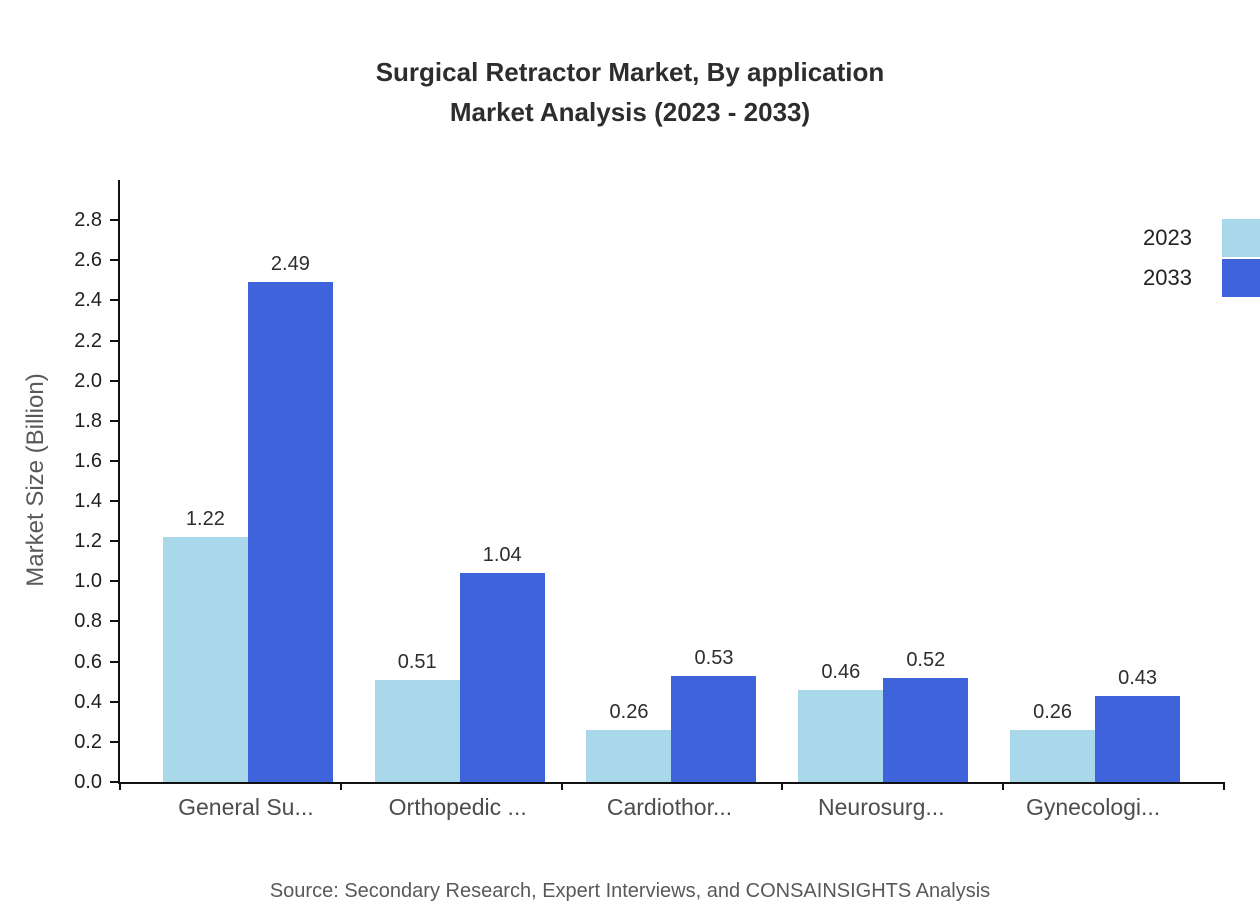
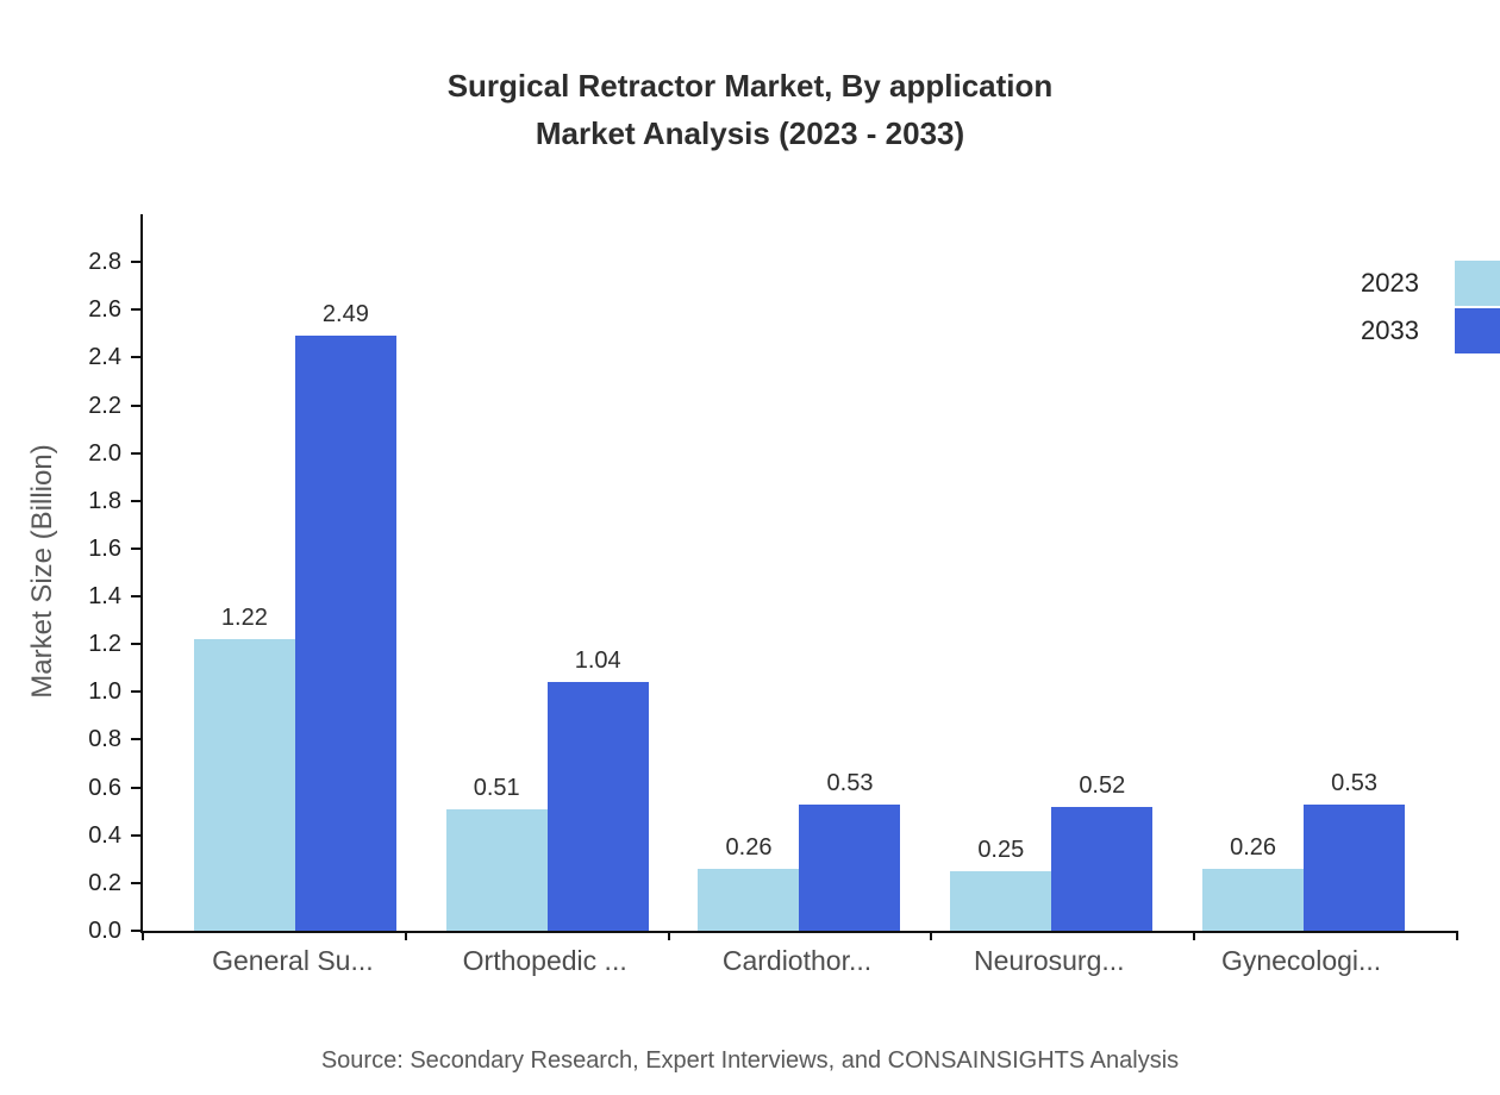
2023/Neurosurg...: 0.46 -> 0.25
2033/Gynecologi...: 0.43 -> 0.53
